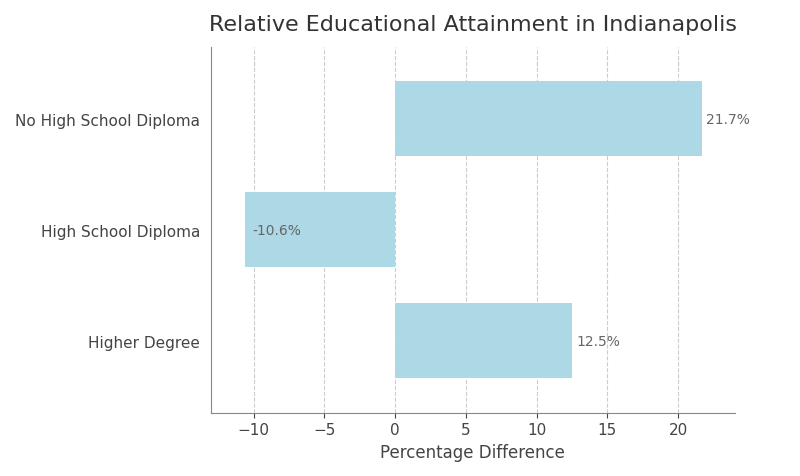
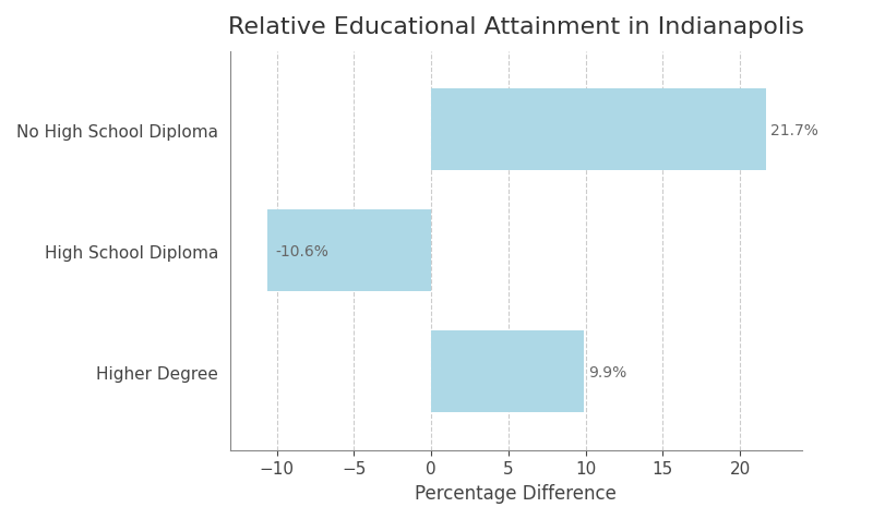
Higher Degree: 12.5% -> 9.9%
